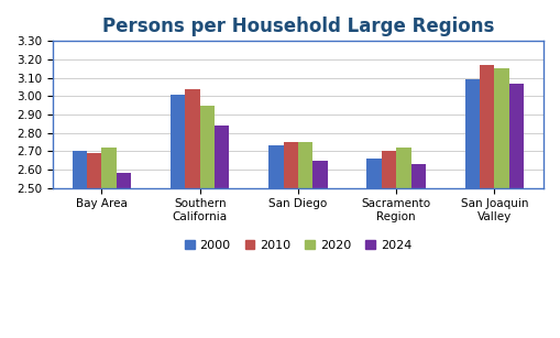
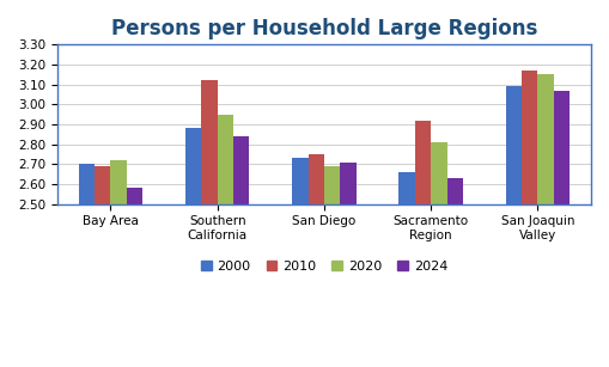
2000/Southern California: 3.01 -> 2.88
2010/Southern California: 3.04 -> 3.12
2020/San Diego: 2.75 -> 2.69
2024/San Diego: 2.65 -> 2.71
2010/Sacramento Region: 2.70 -> 2.92
2020/Sacramento Region: 2.72 -> 2.81
